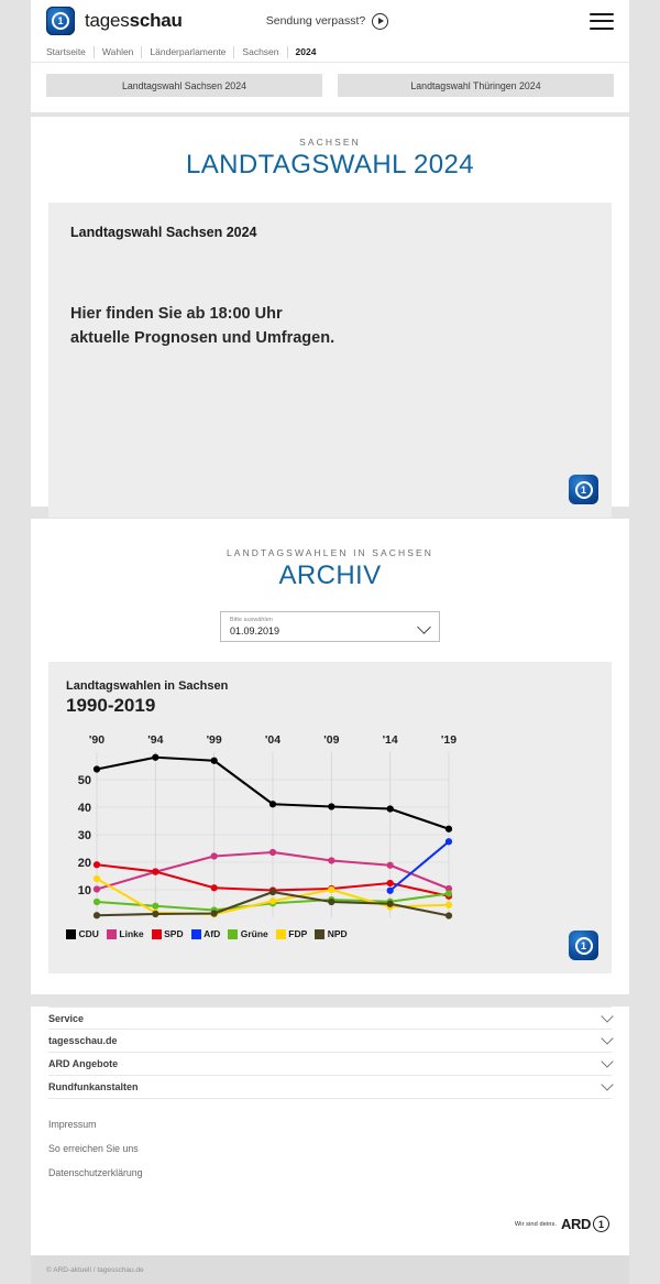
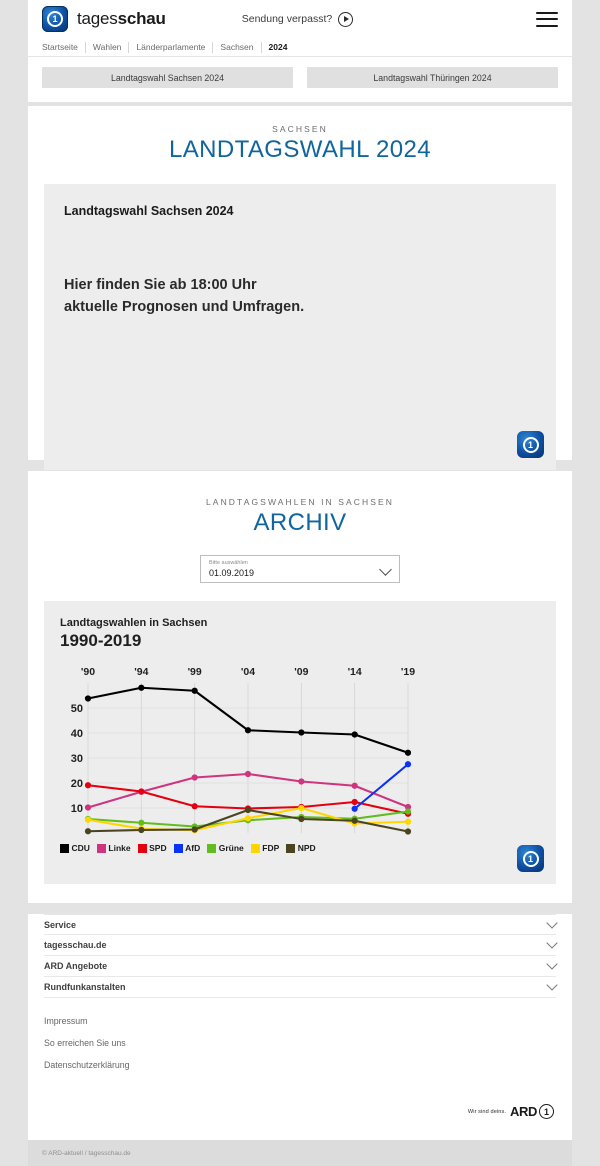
FDP/'90: 14 -> 5
